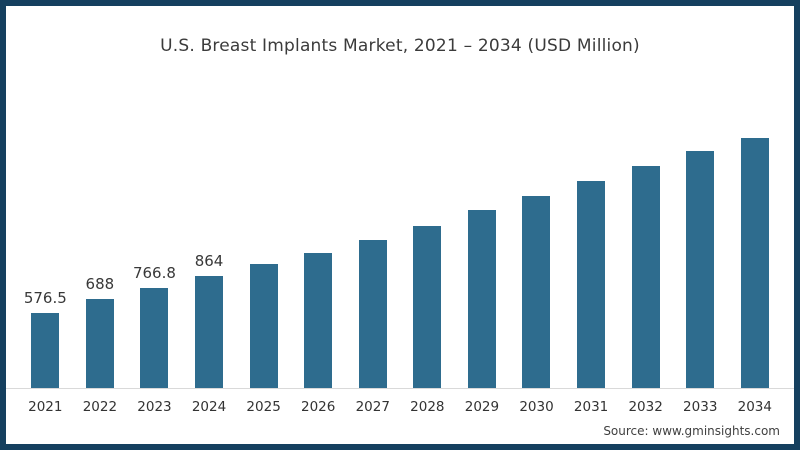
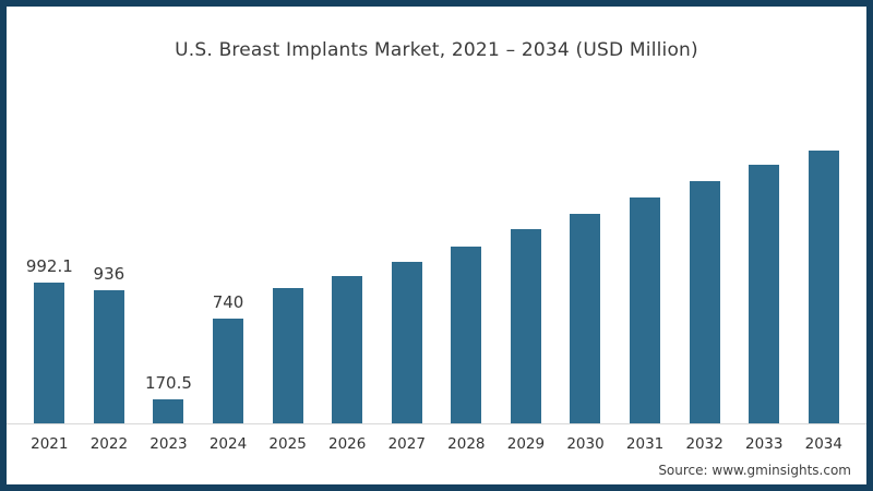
2021: 576.5 -> 992.1
2022: 688 -> 936
2023: 766.8 -> 170.5
2024: 864 -> 740
